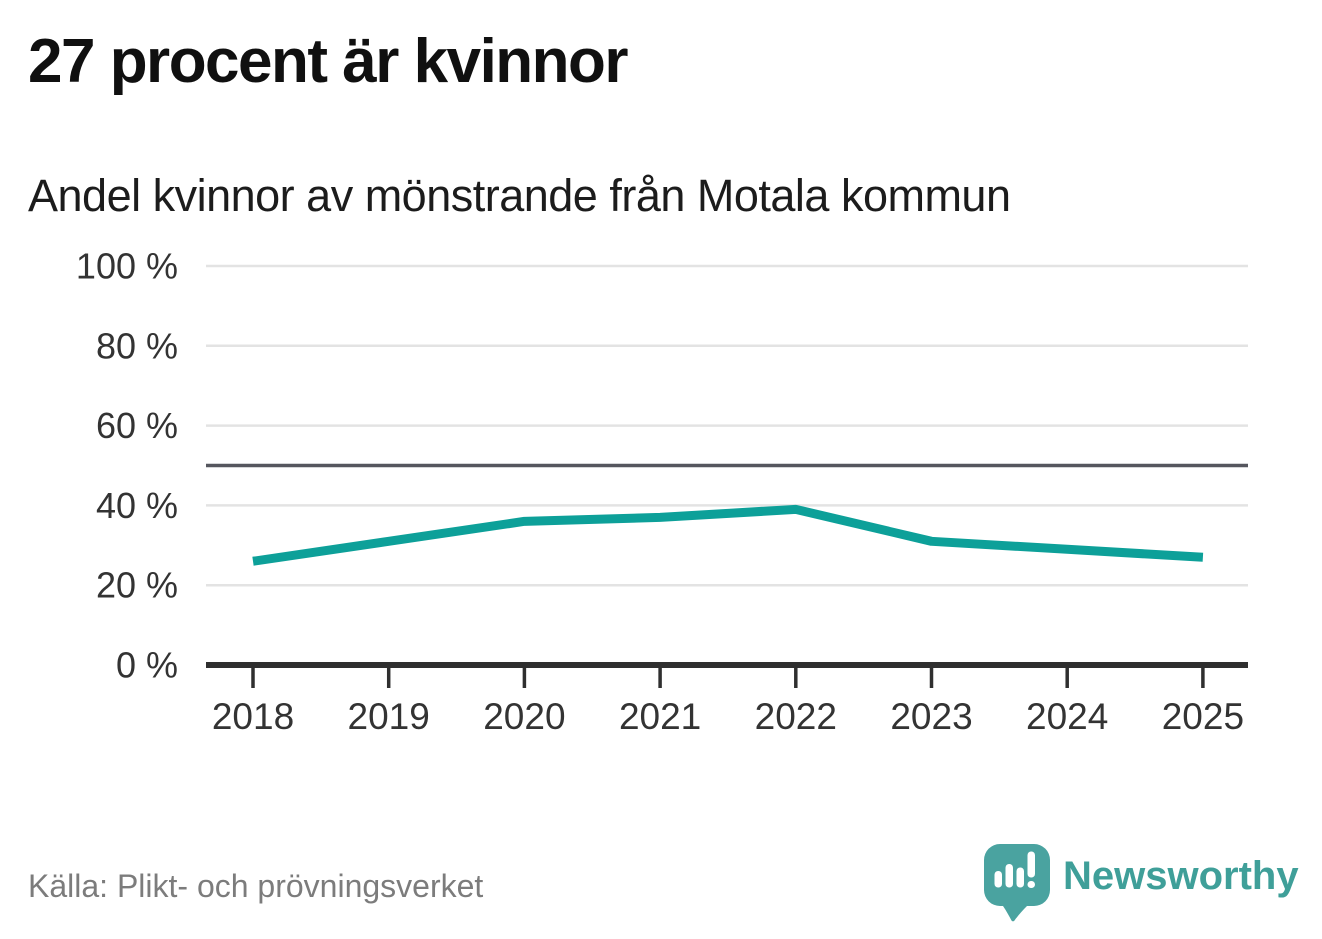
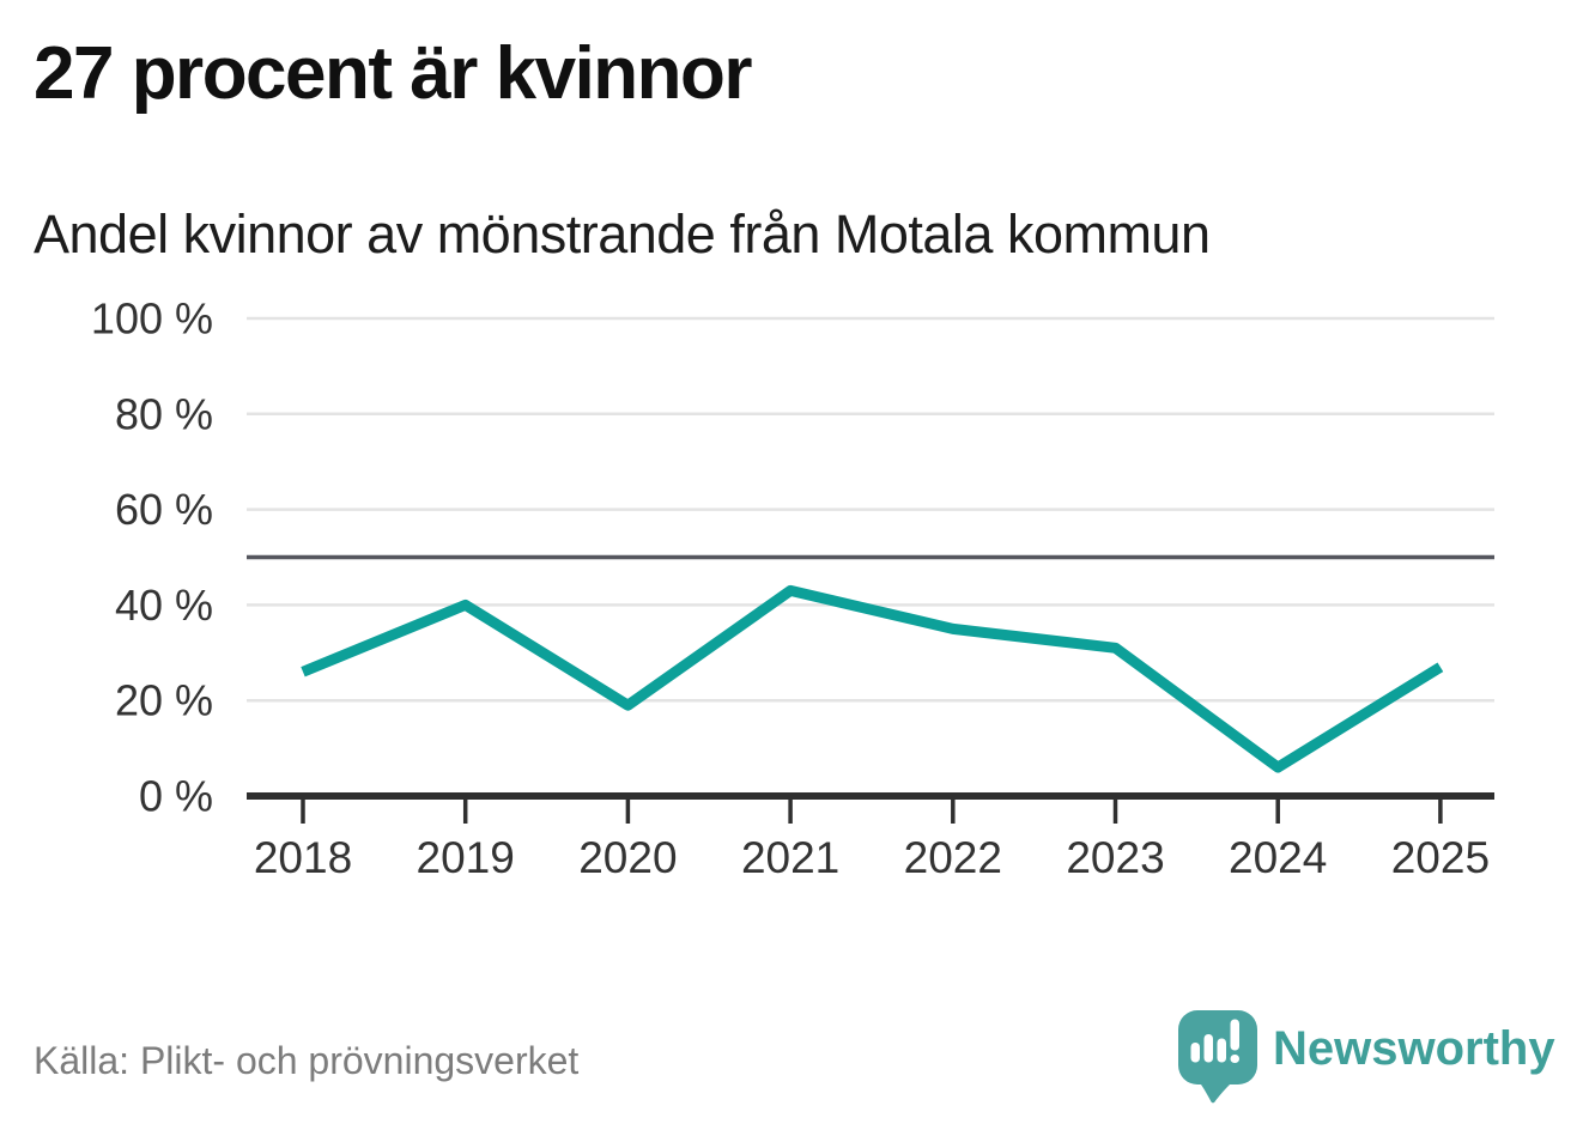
2019: 31% -> 40%
2020: 36% -> 19%
2021: 37% -> 43%
2022: 39% -> 35%
2024: 29% -> 6%
